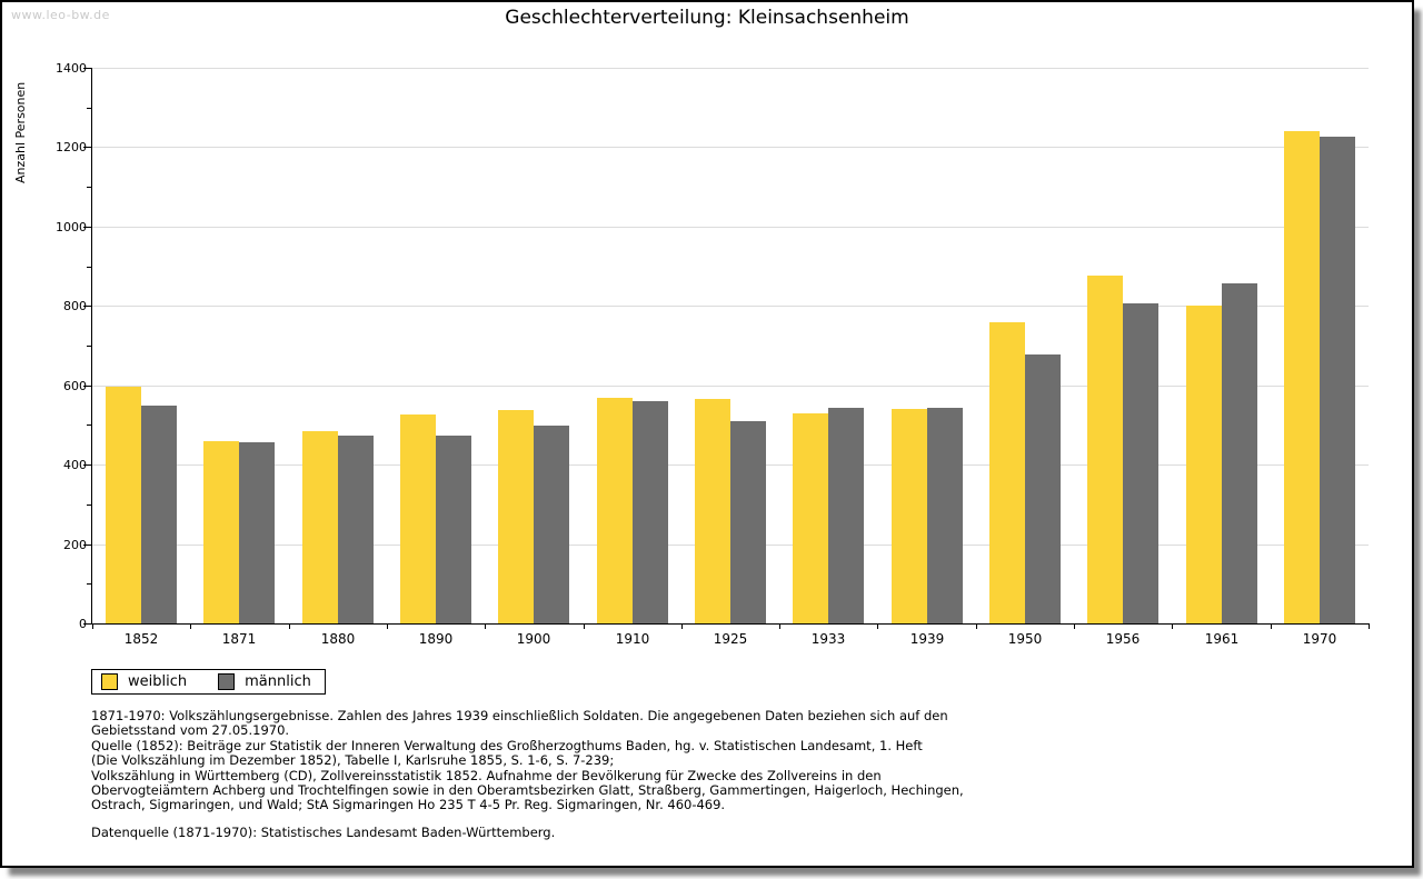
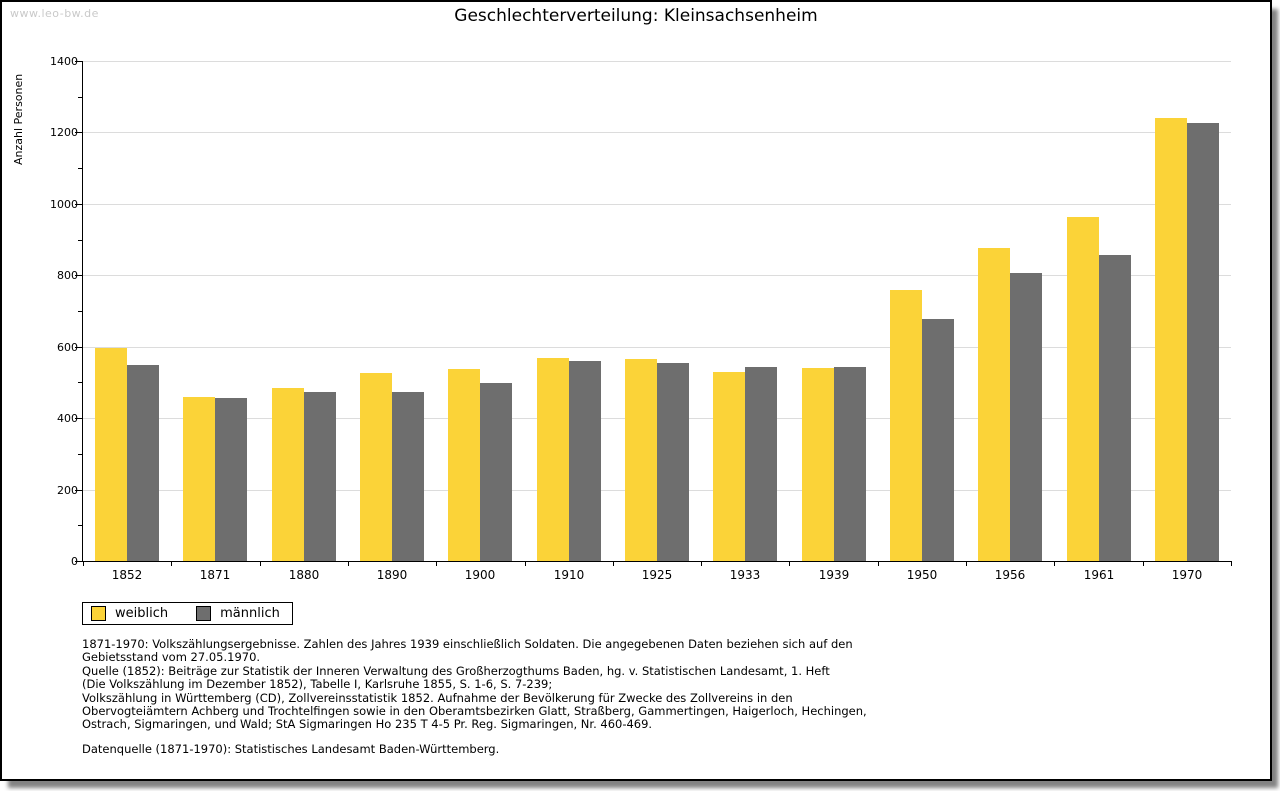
männlich/1925: 510 -> 550
weiblich/1961: 800 -> 960
